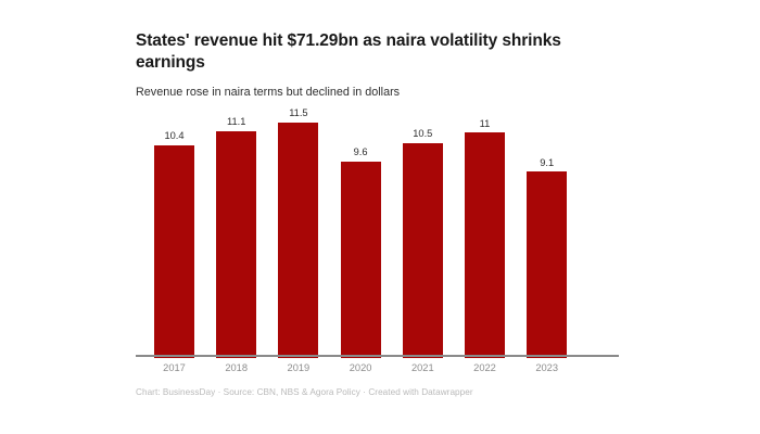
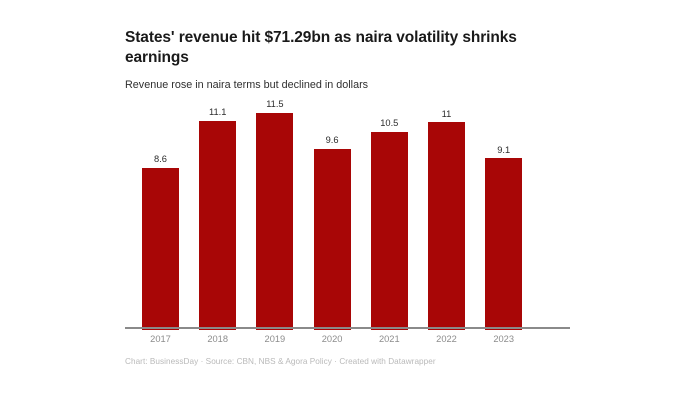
2017: 10.4 -> 8.6
